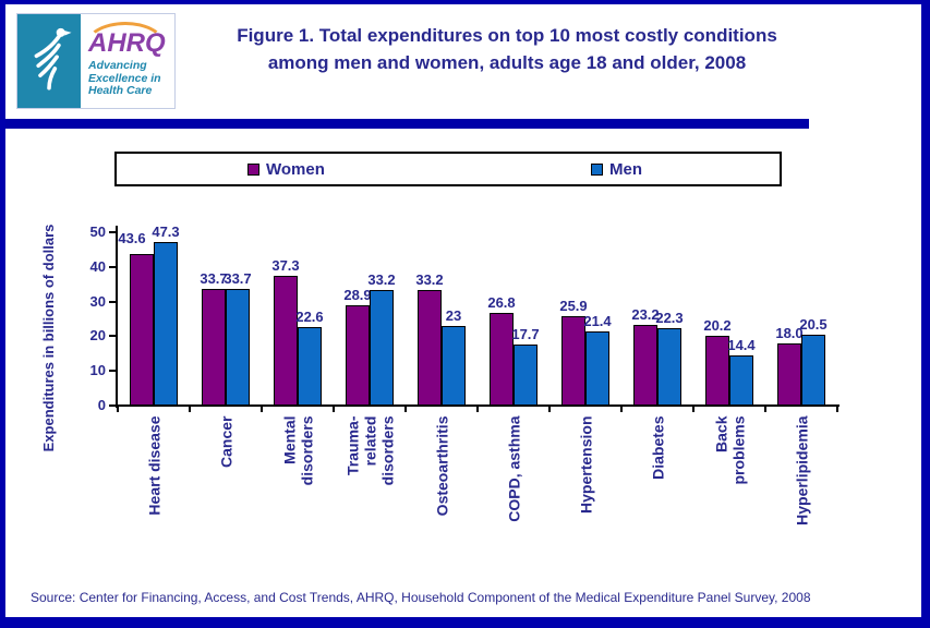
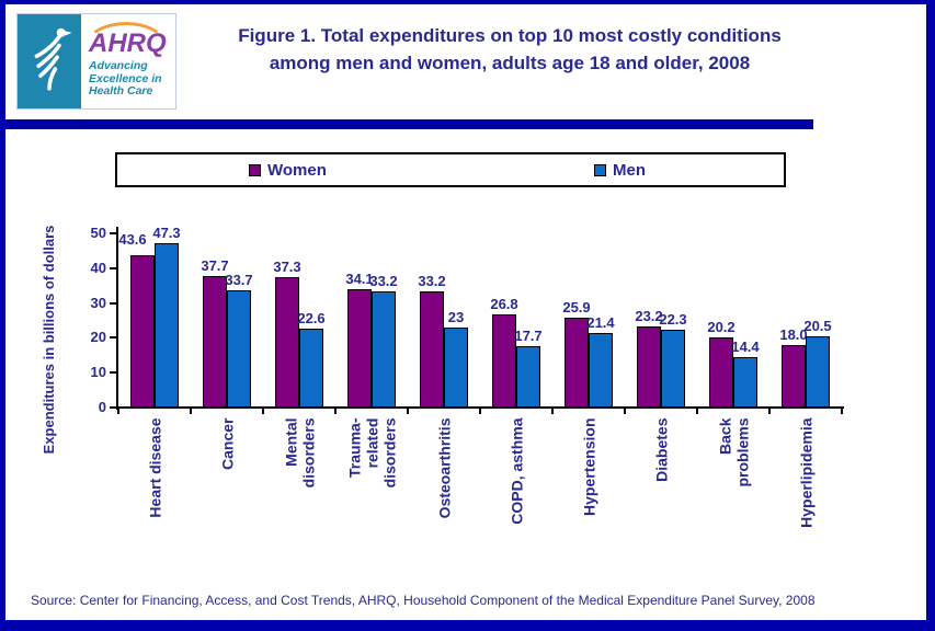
Women/Cancer: 33.7 -> 37.7
Women/Trauma- related disorders: 28.9 -> 34.1
